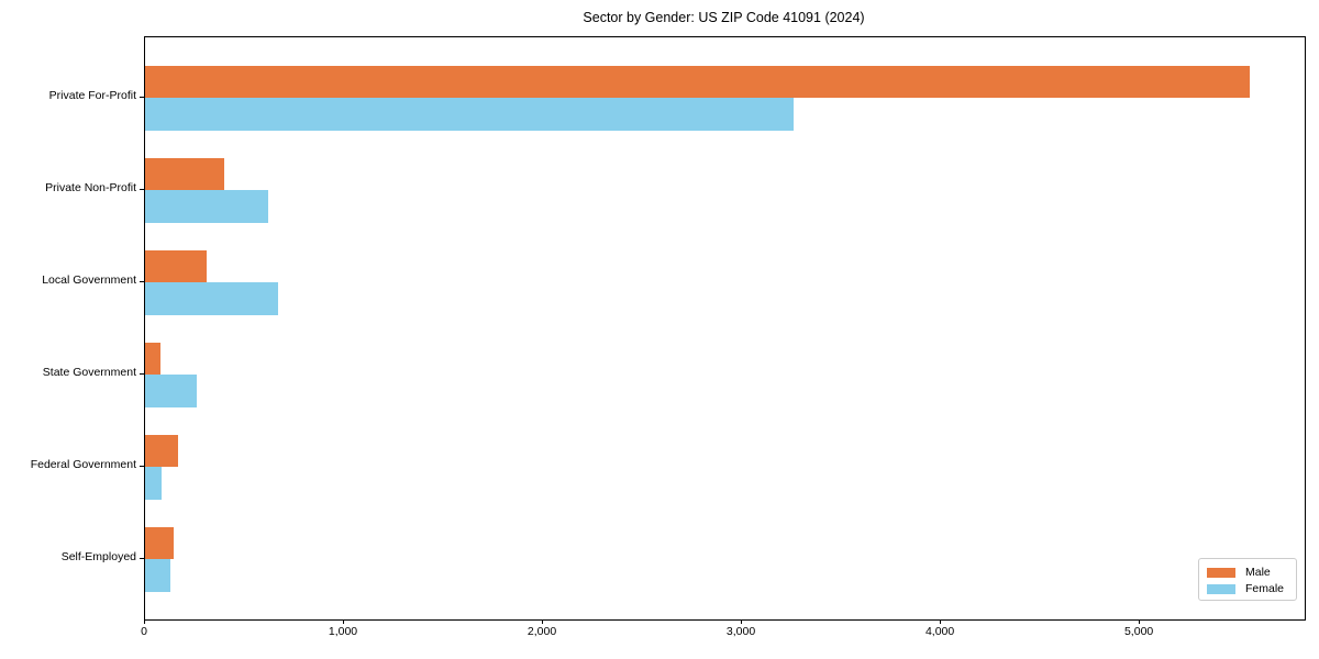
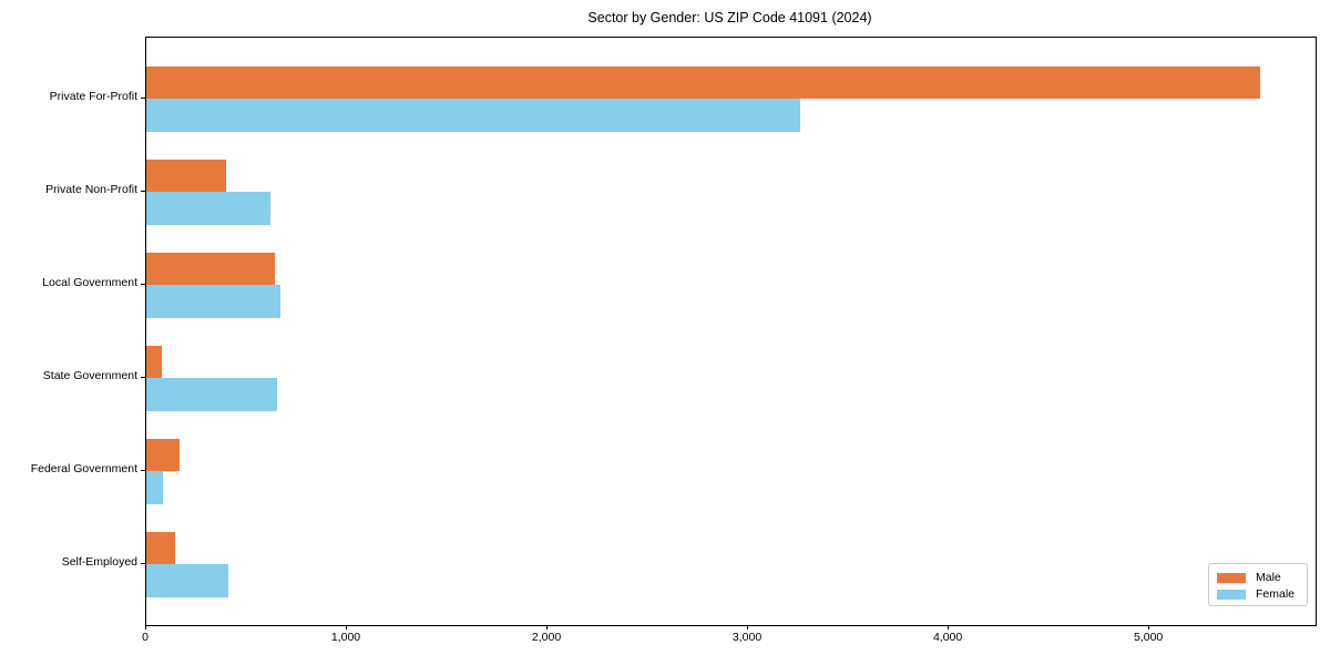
Male/Local Government: 310 -> 640
Female/State Government: 260 -> 650
Female/Self-Employed: 120 -> 410
